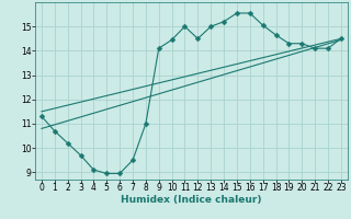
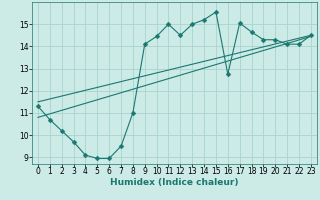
16: 15.55 -> 12.75
